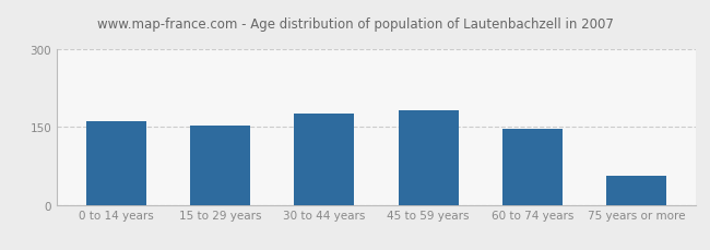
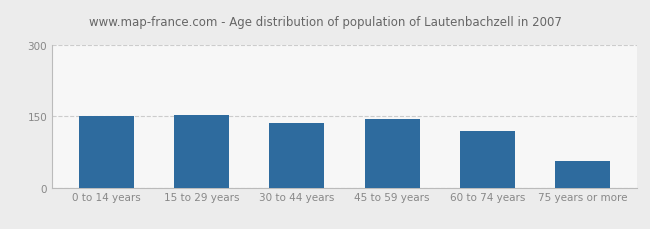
0 to 14 years: 162 -> 150
30 to 44 years: 175 -> 135
45 to 59 years: 182 -> 145
60 to 74 years: 147 -> 120
